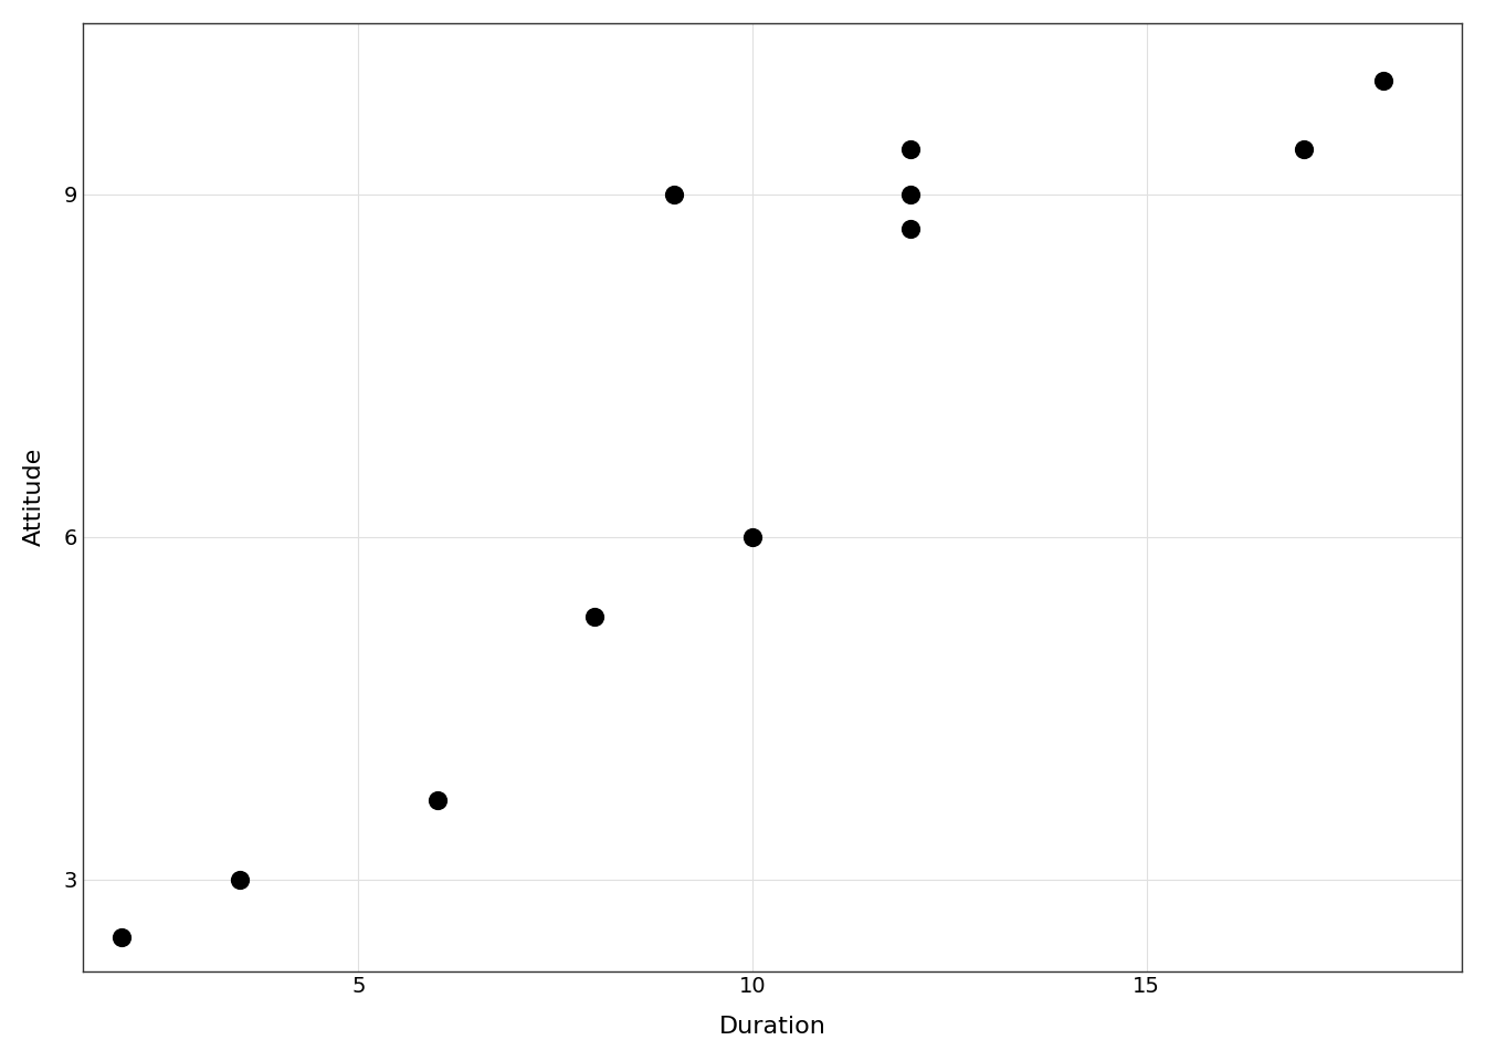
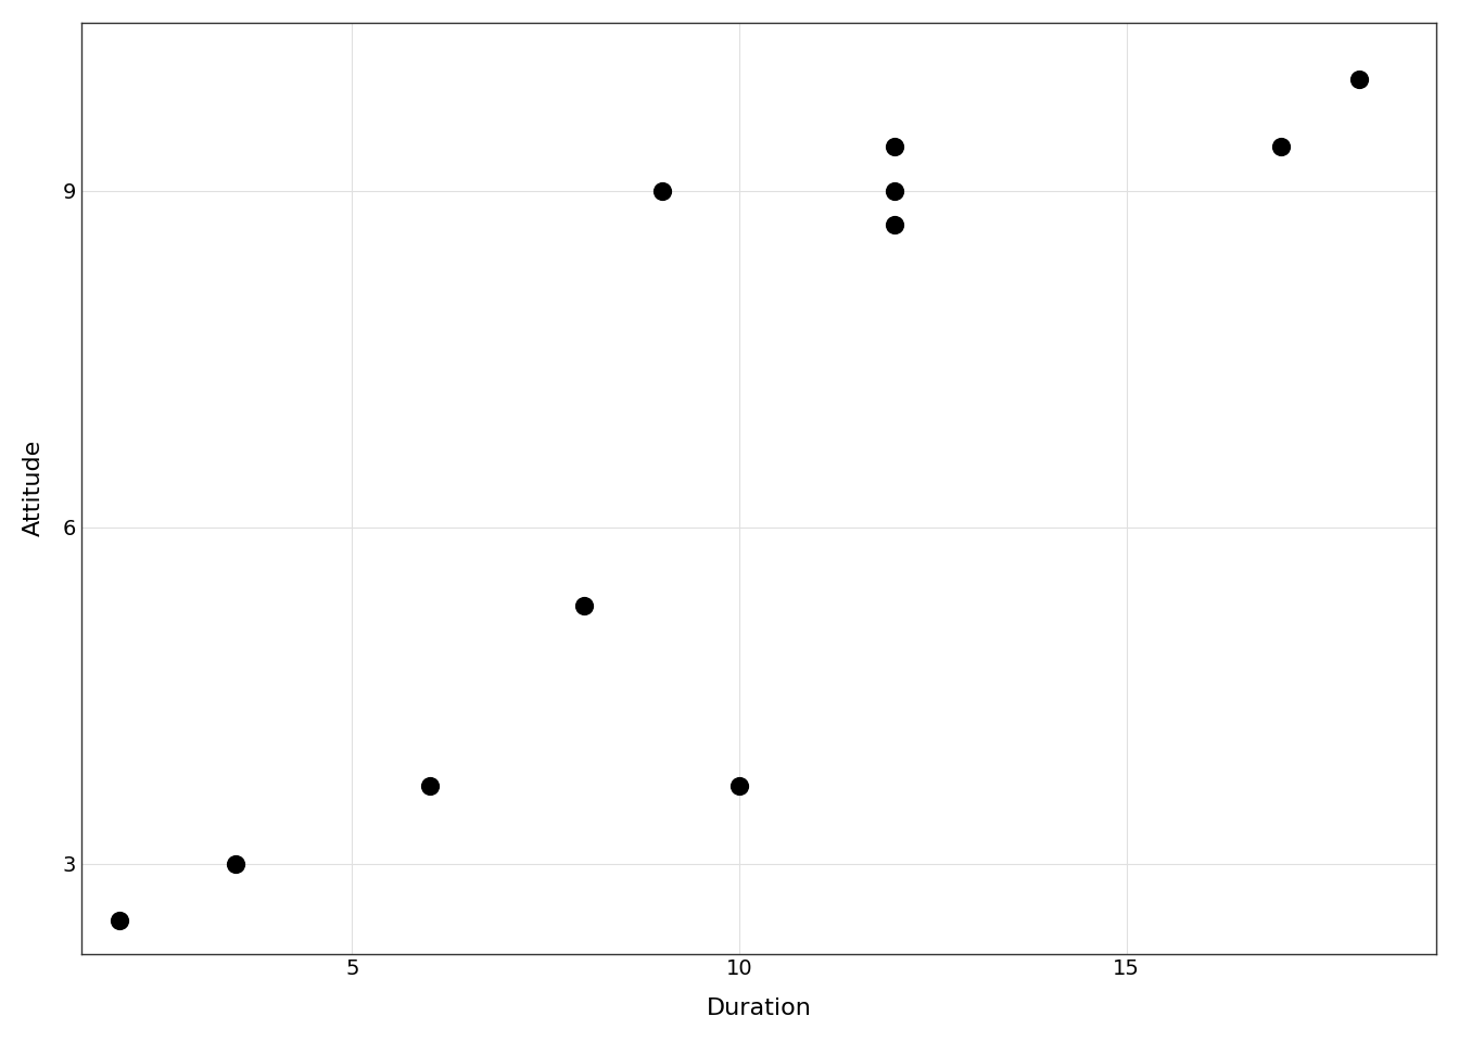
10: 6.0 -> 3.7
